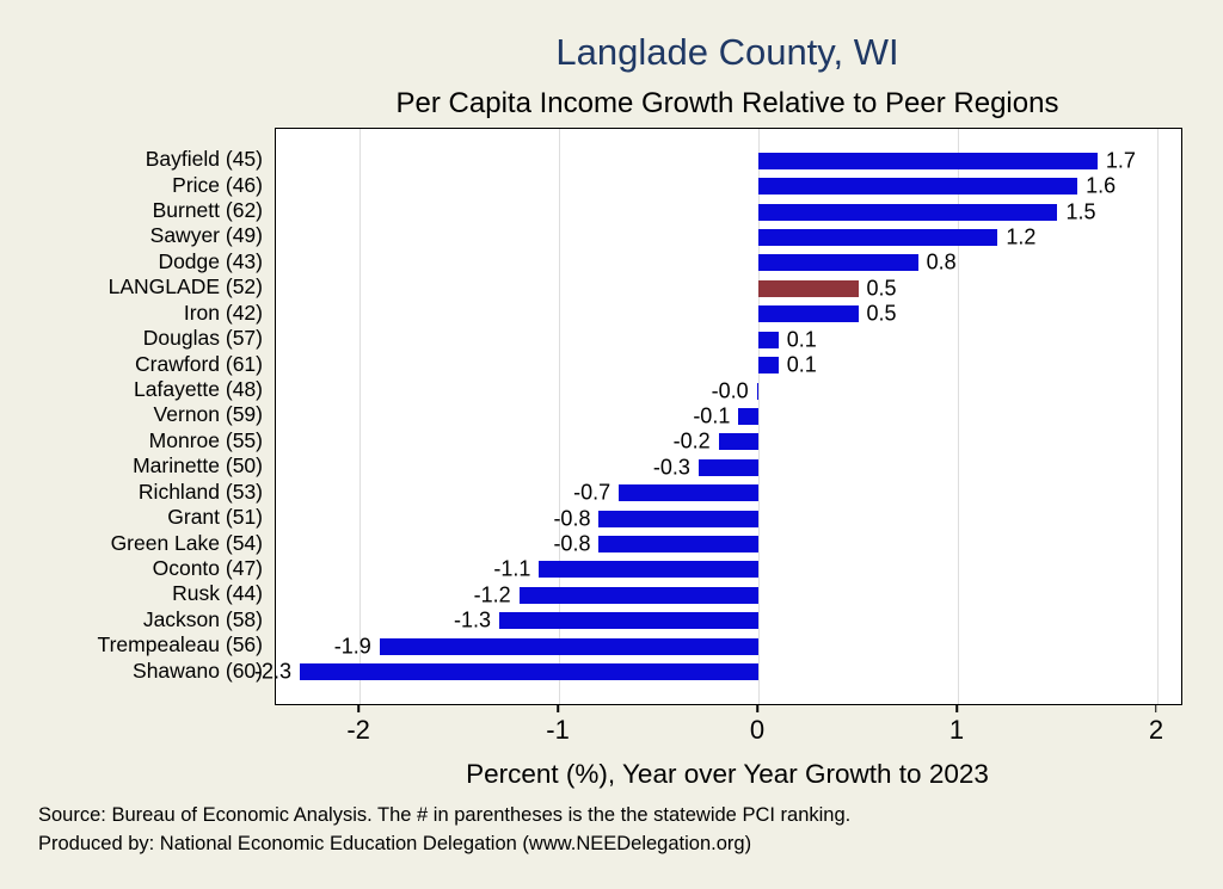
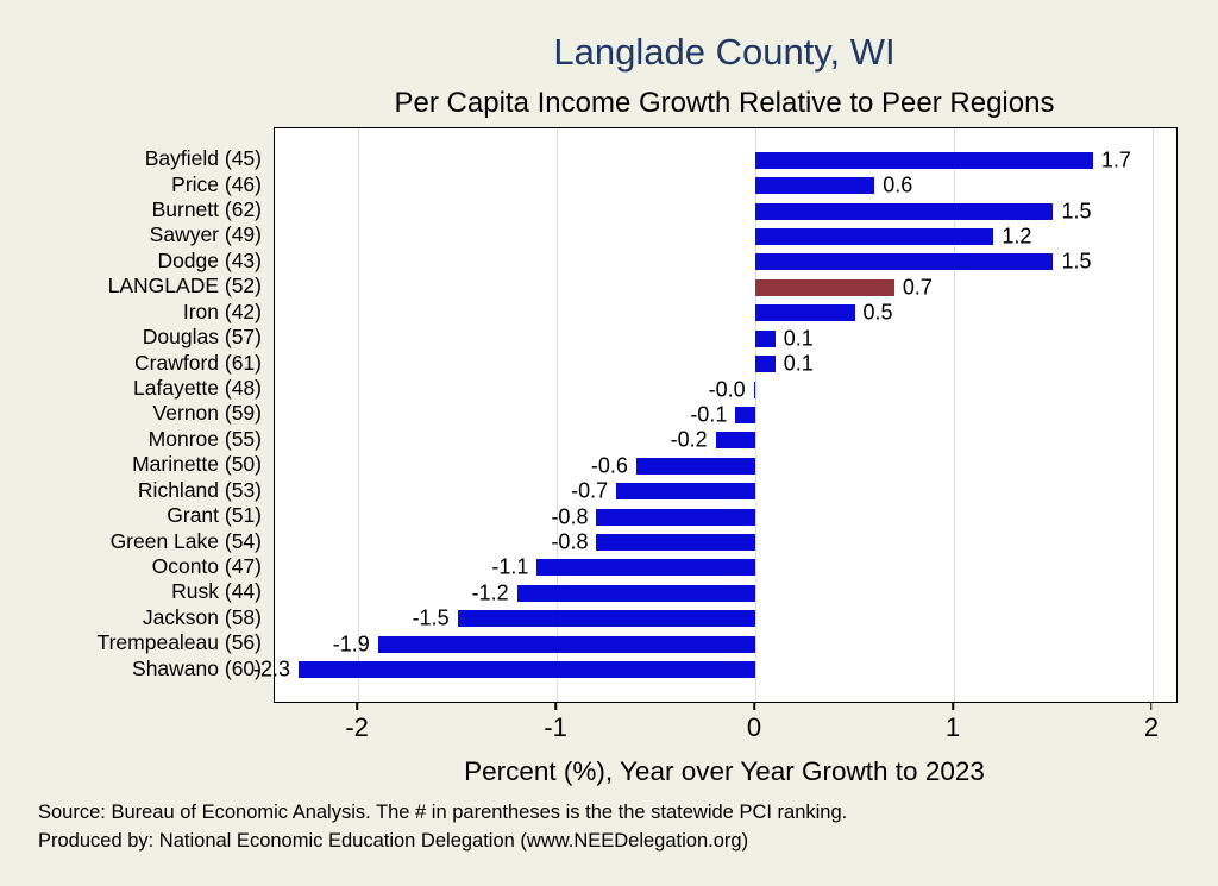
Price (46): 1.6 -> 0.6
Dodge (43): 0.8 -> 1.5
LANGLADE (52): 0.5 -> 0.7
Marinette (50): -0.3 -> -0.6
Jackson (58): -1.3 -> -1.5
